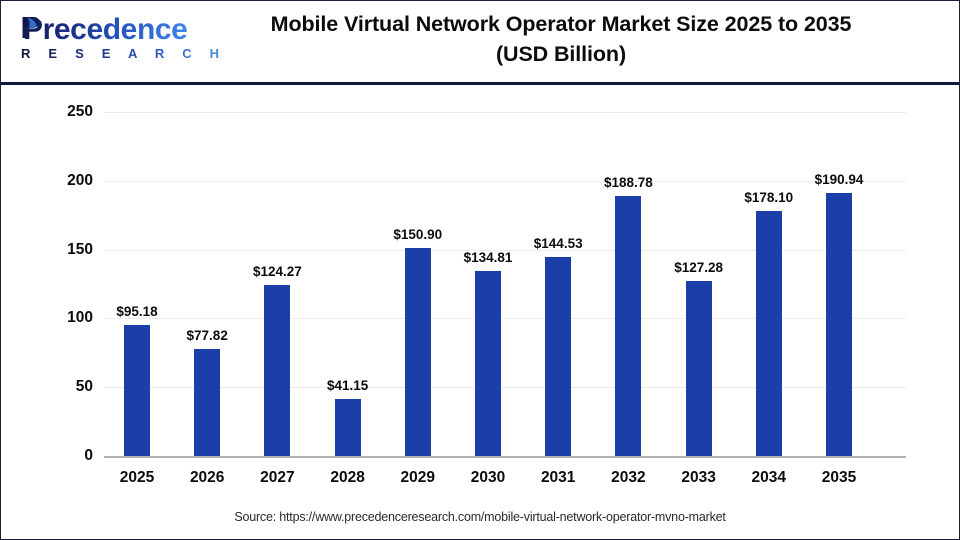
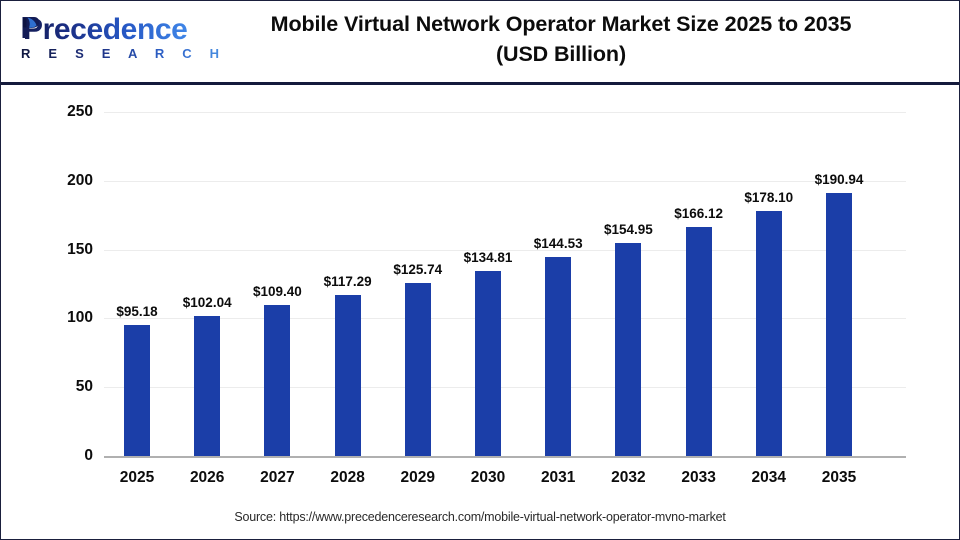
2026: $77.82 -> $102.04
2027: $124.27 -> $109.40
2028: $41.15 -> $117.29
2029: $150.90 -> $125.74
2032: $188.78 -> $154.95
2033: $127.28 -> $166.12
